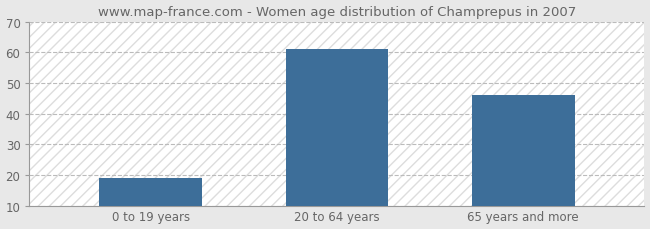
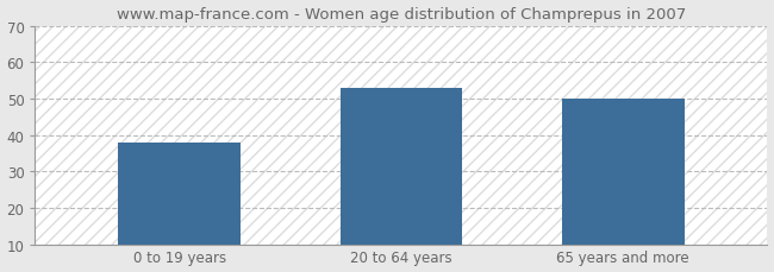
0 to 19 years: 19 -> 38
20 to 64 years: 61 -> 53
65 years and more: 46 -> 50
